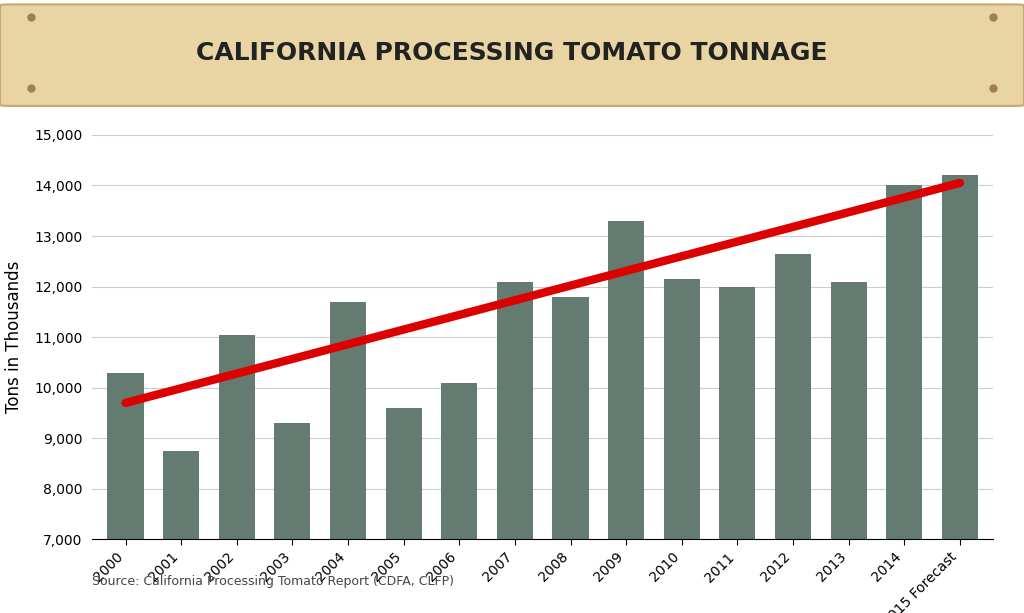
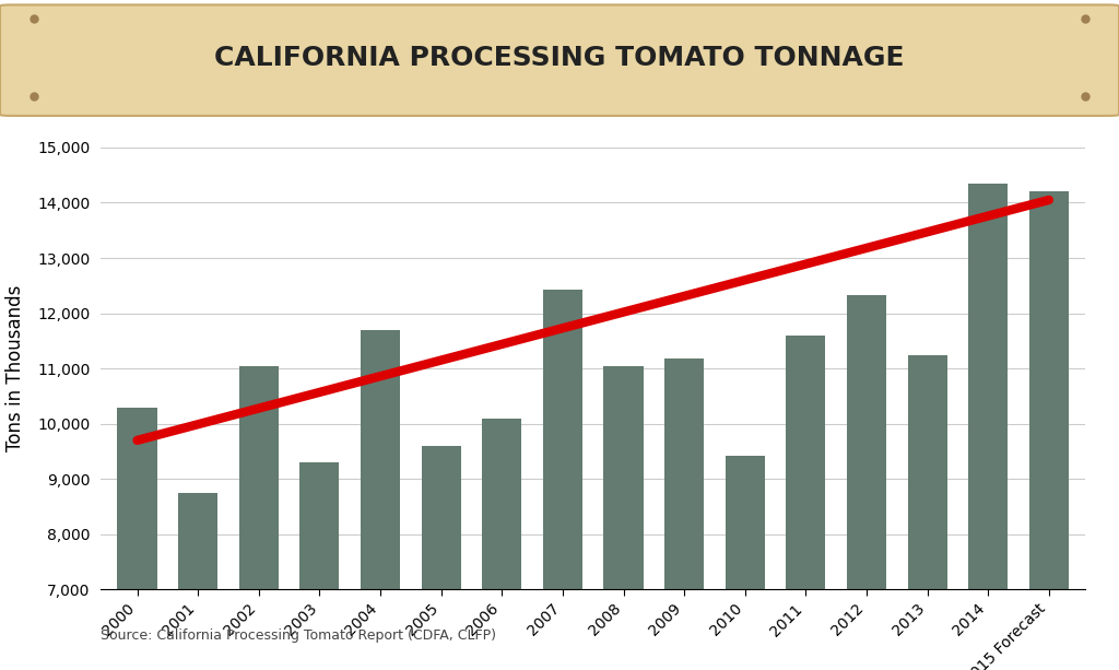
2007: 12,100 -> 12,420
2008: 11,800 -> 11,040
2009: 13,300 -> 11,180
2010: 12,150 -> 9,420
2011: 12,000 -> 11,600
2012: 12,650 -> 12,320
2013: 12,100 -> 11,240
2014: 14,000 -> 14,340
